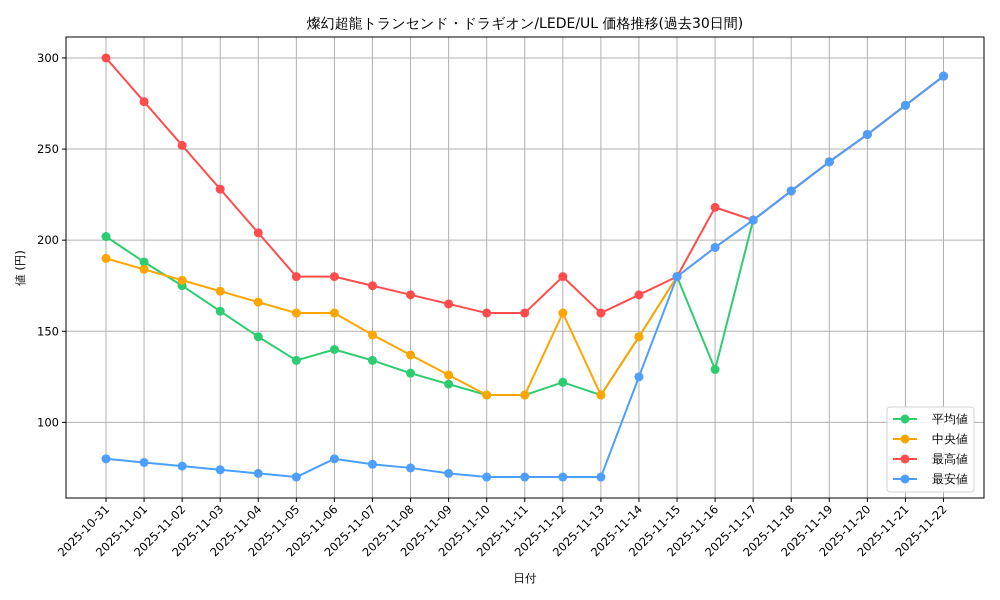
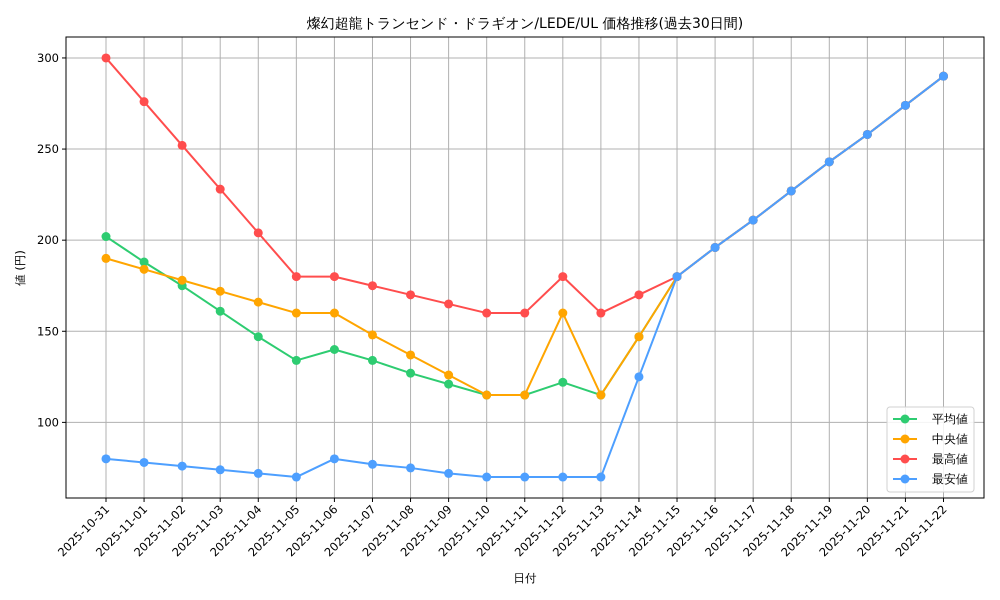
平均値/2025-11-16: 129 -> 196
最高値/2025-11-16: 218 -> 196
